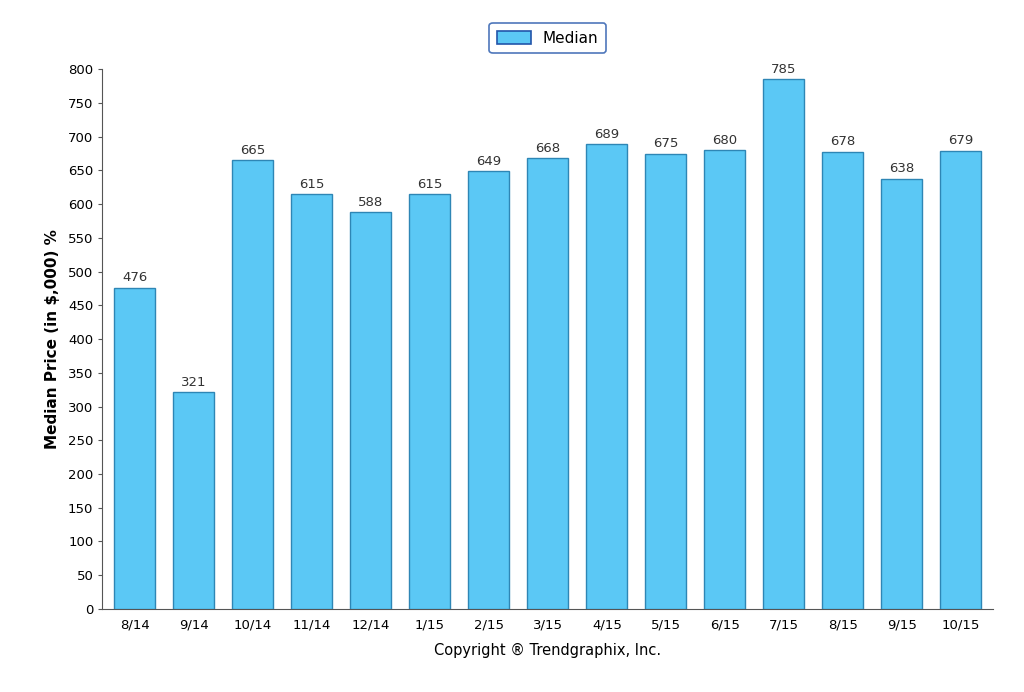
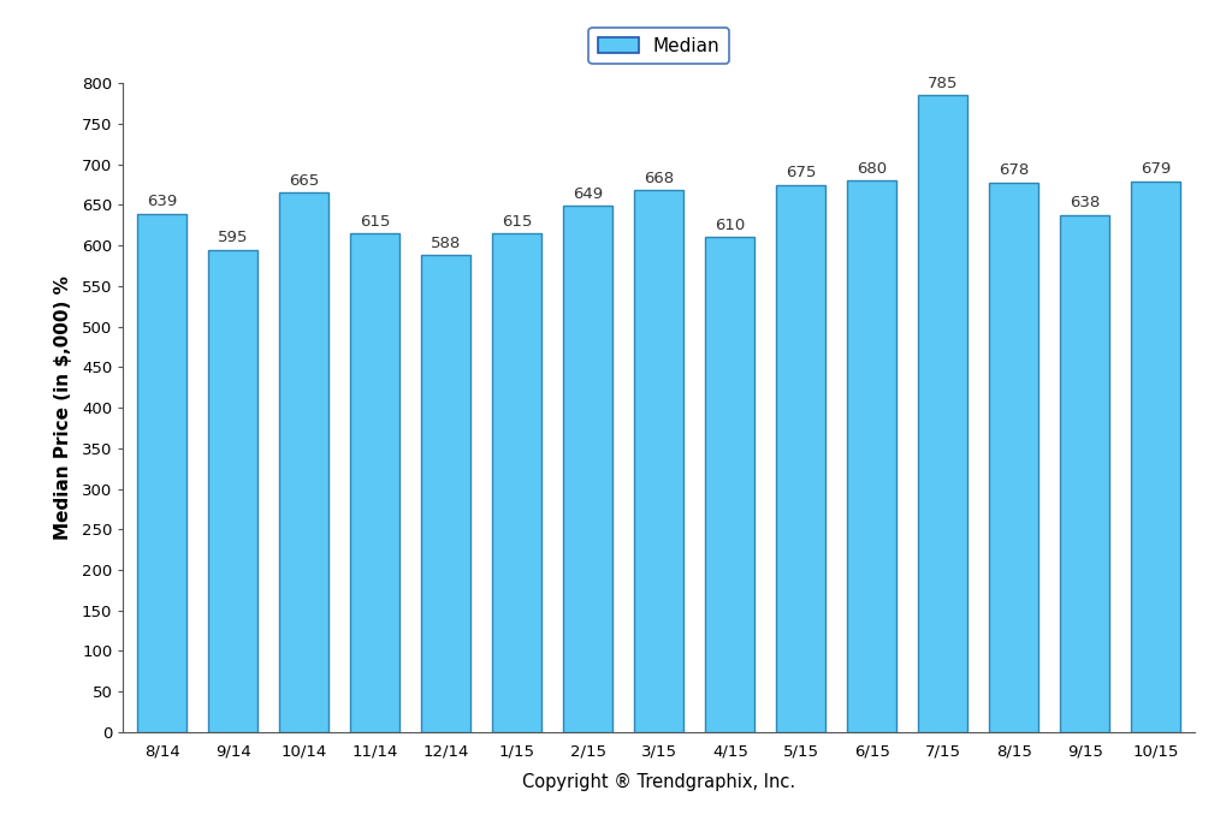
8/14: 476 -> 639
9/14: 321 -> 595
4/15: 689 -> 610
